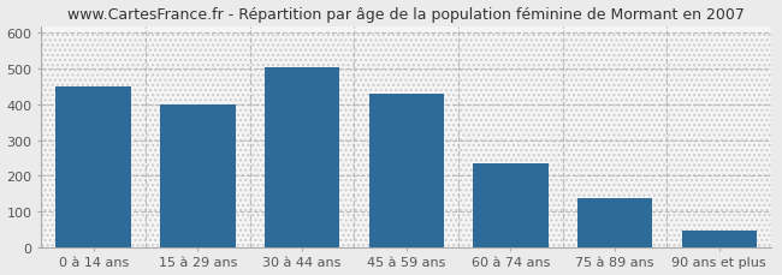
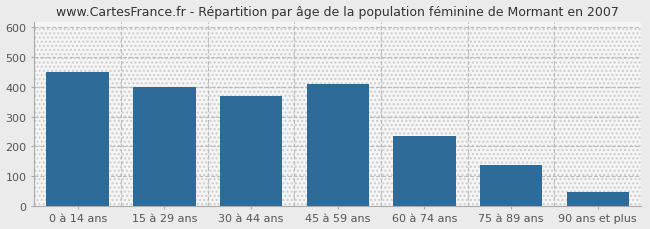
30 à 44 ans: 505 -> 370
45 à 59 ans: 430 -> 410
